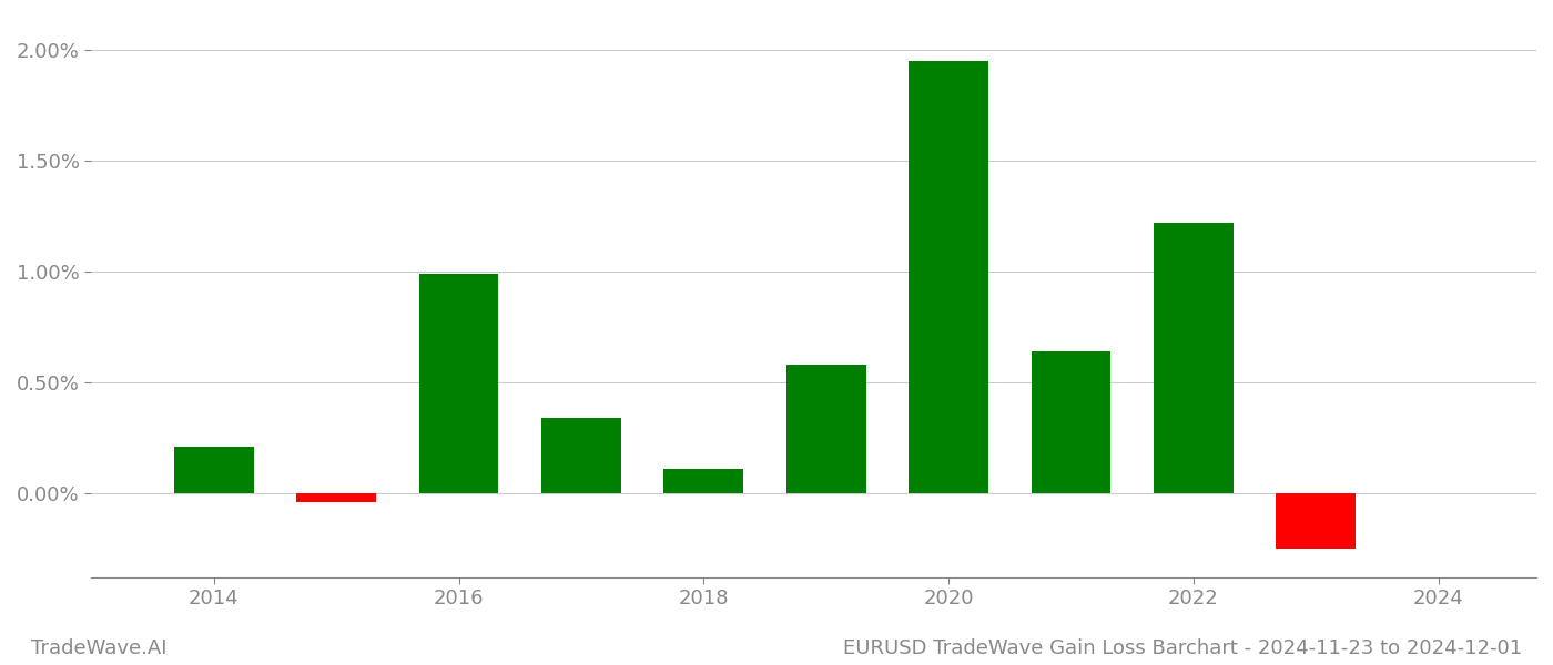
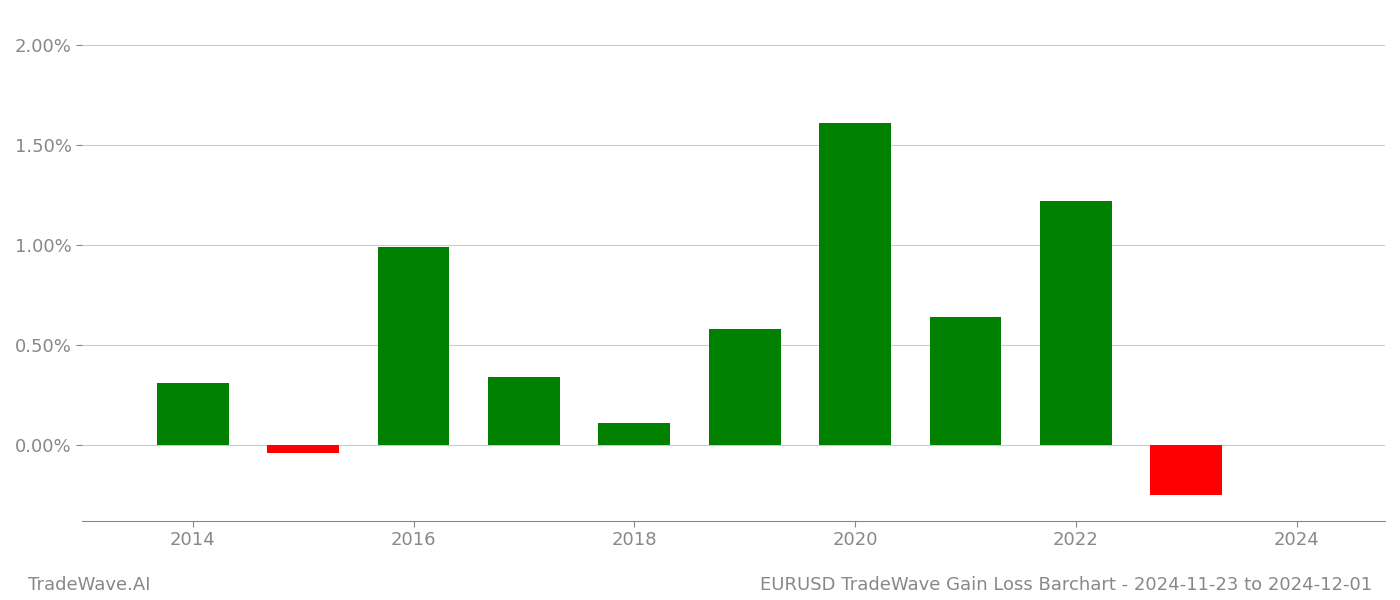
2014: 0.21% -> 0.31%
2020: 1.95% -> 1.61%
